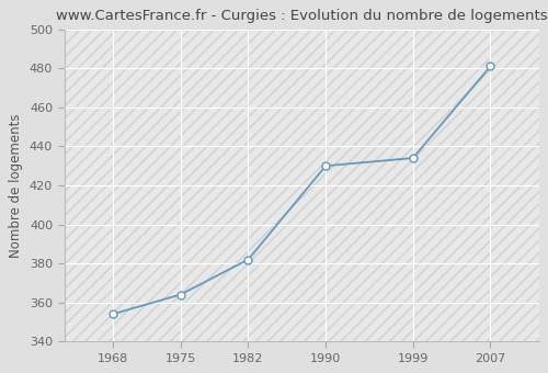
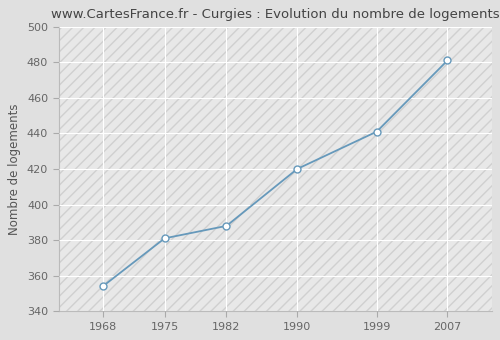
1975: 364 -> 381
1982: 382 -> 388
1990: 430 -> 420
1999: 434 -> 441
